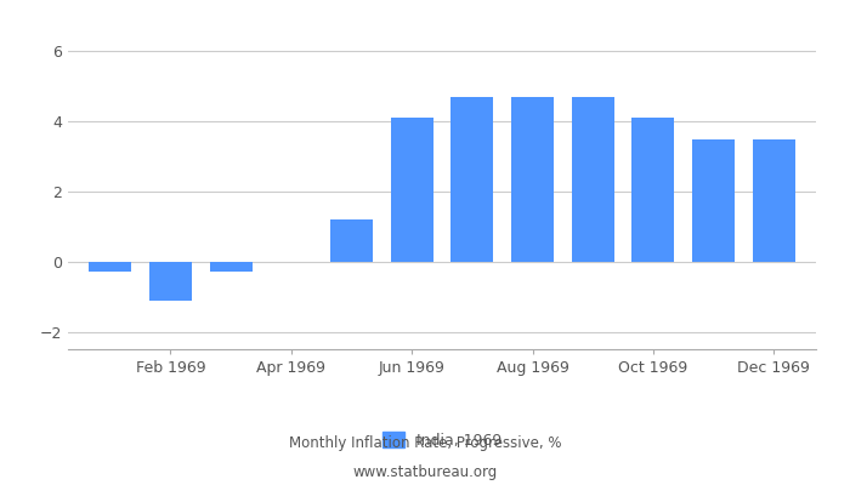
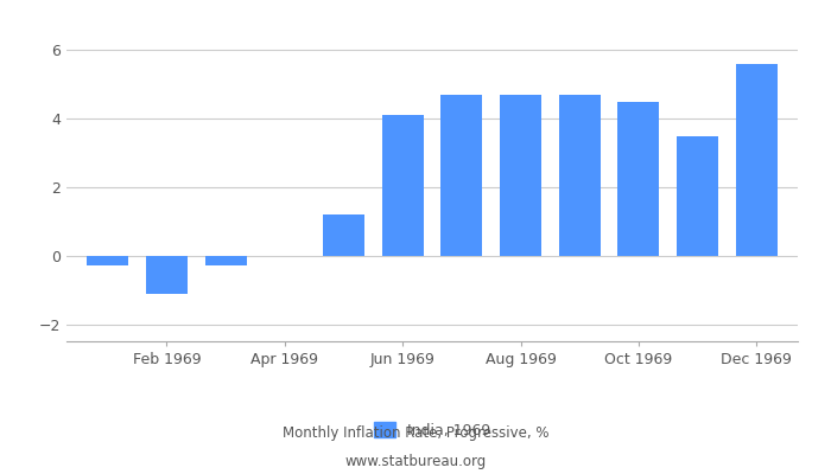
Oct 1969: 4.1 -> 4.5
Dec 1969: 3.5 -> 5.6
